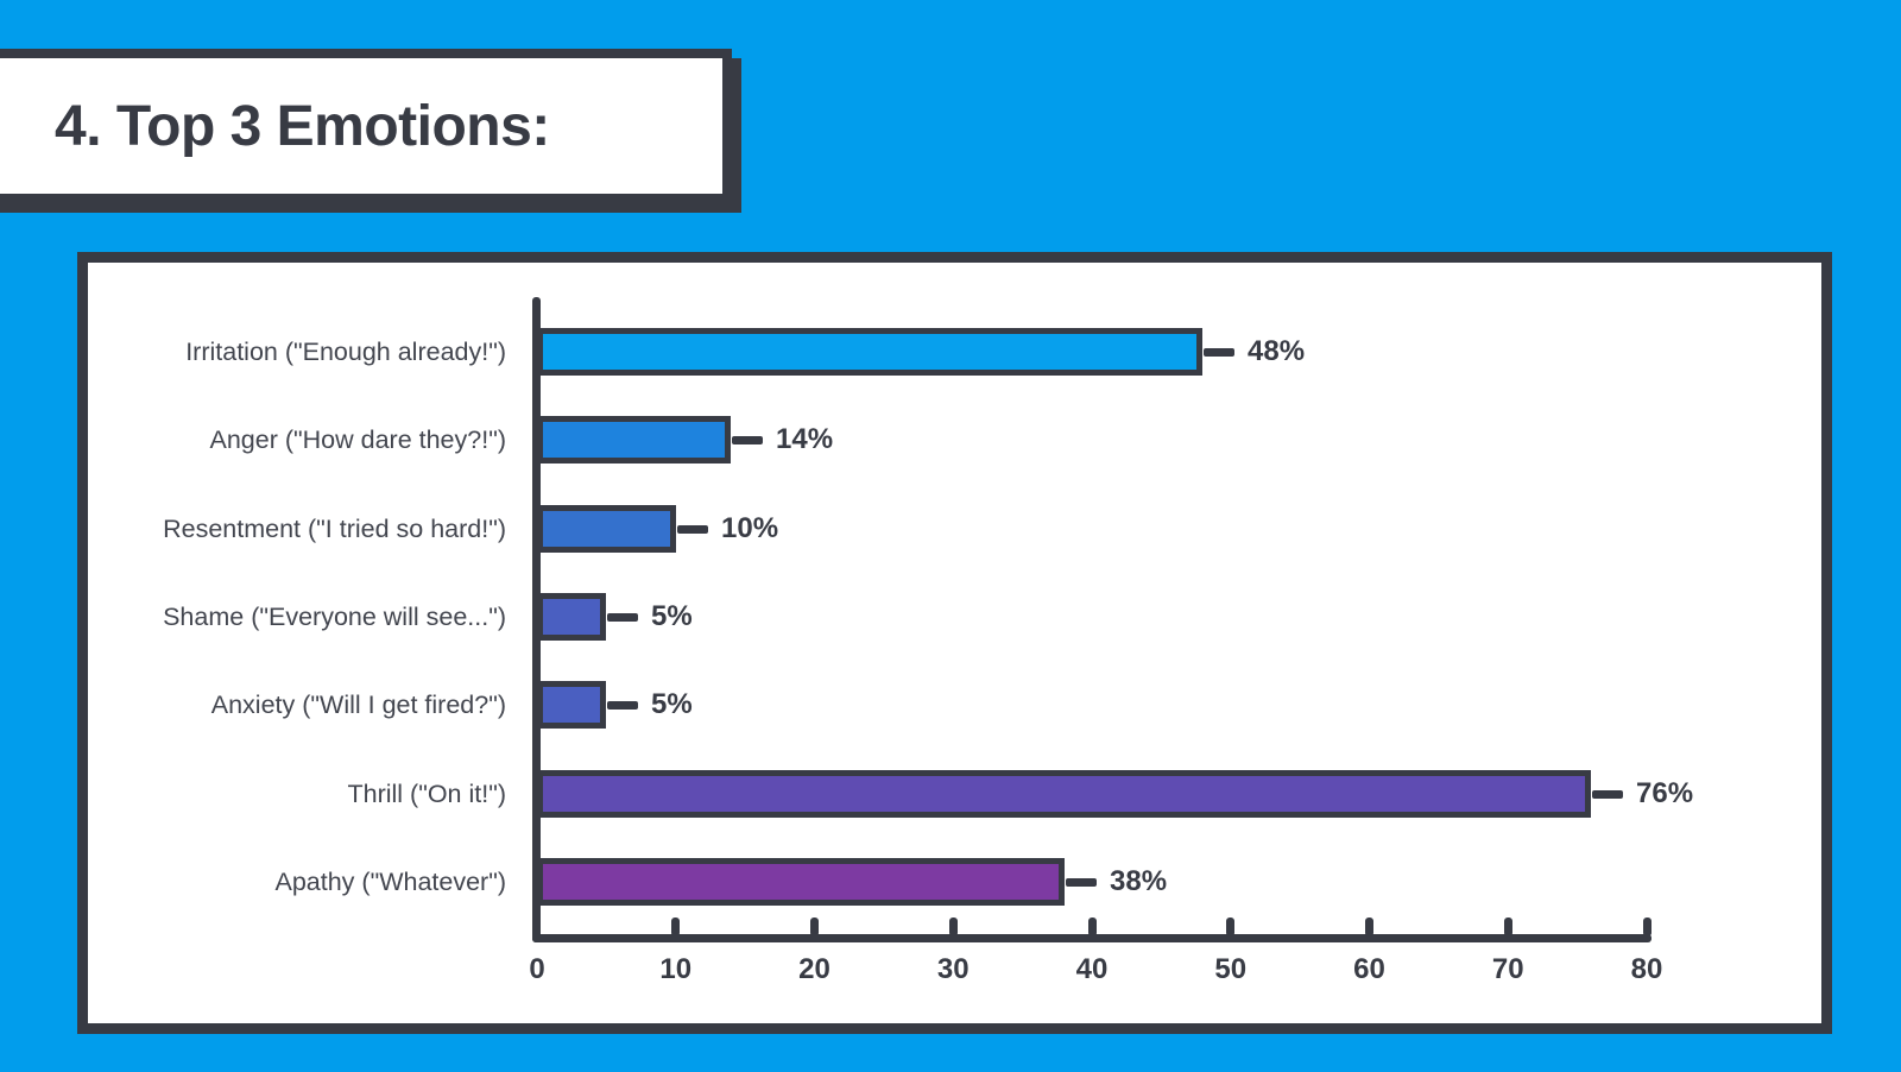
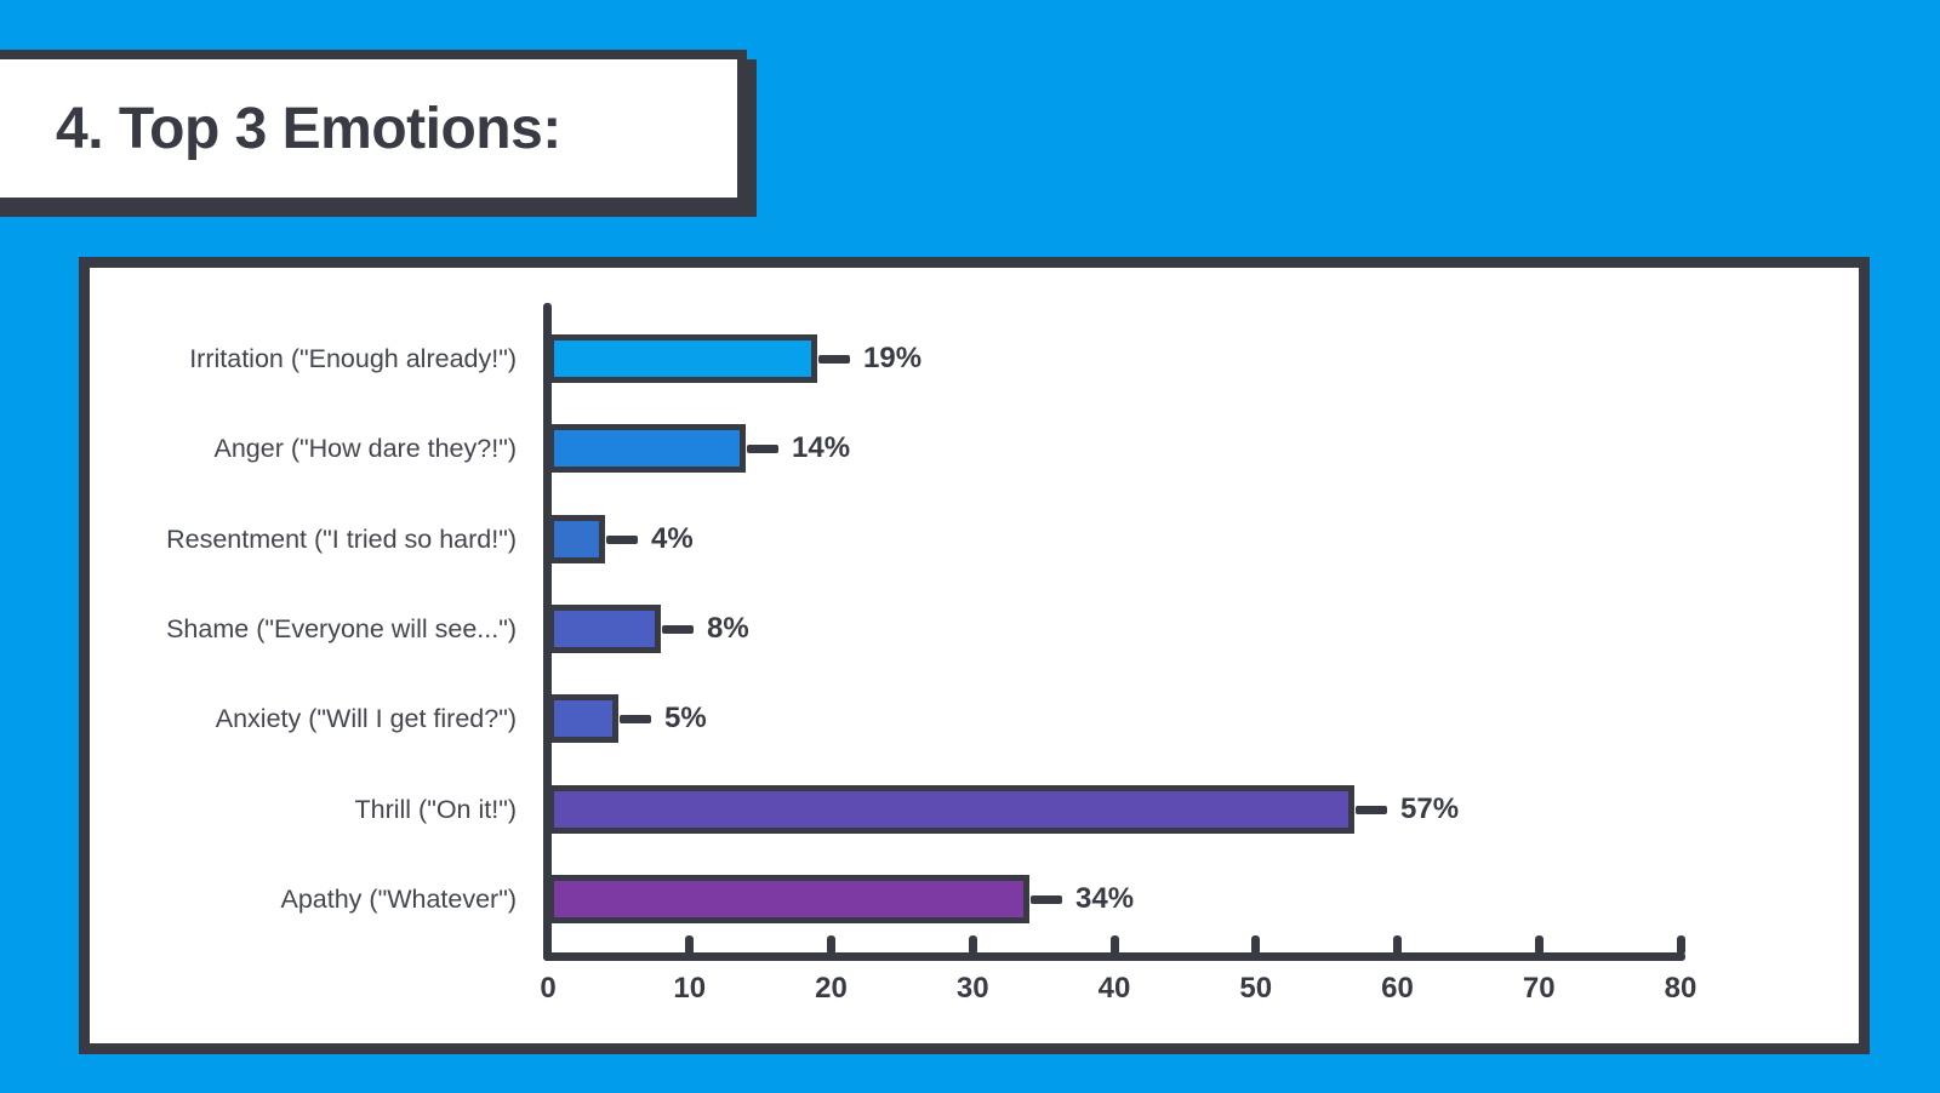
Irritation ("Enough already!"): 48% -> 19%
Resentment ("I tried so hard!"): 10% -> 4%
Shame ("Everyone will see..."): 5% -> 8%
Thrill ("On it!"): 76% -> 57%
Apathy ("Whatever"): 38% -> 34%
